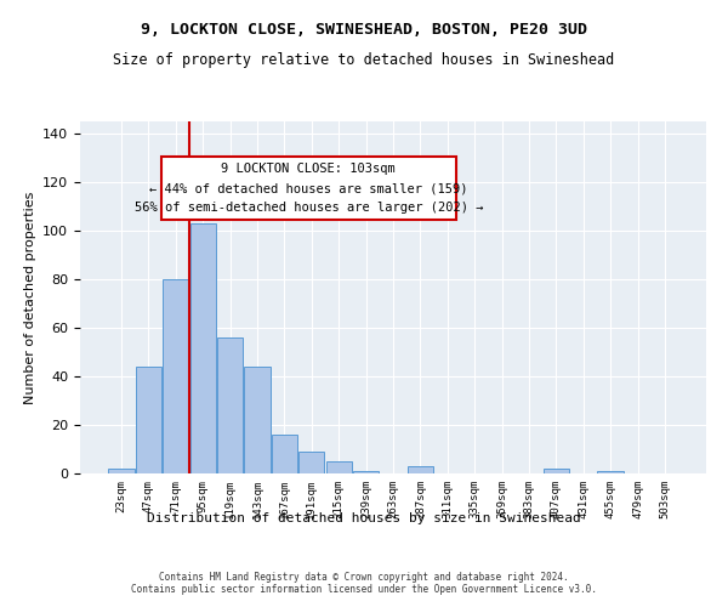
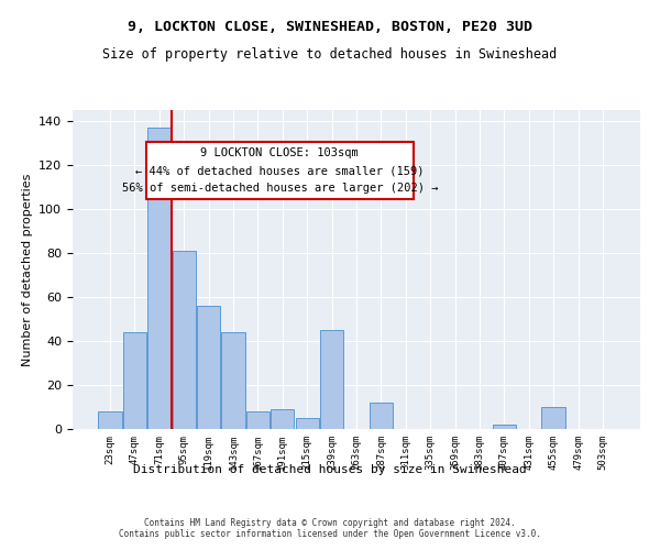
23sqm: 2 -> 8
71sqm: 80 -> 137
95sqm: 103 -> 81
167sqm: 16 -> 8
239sqm: 1 -> 45
287sqm: 3 -> 12
455sqm: 1 -> 10
